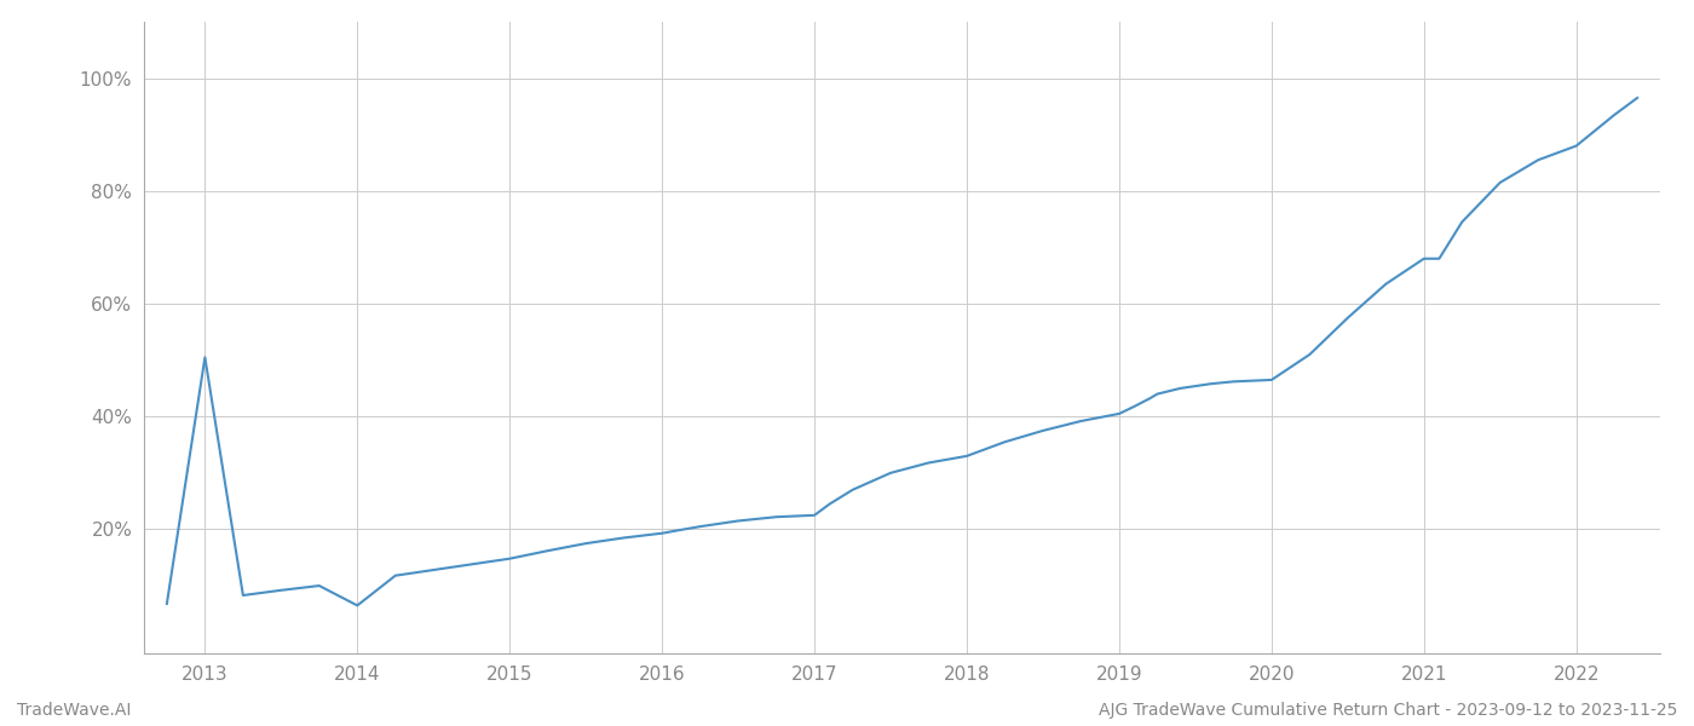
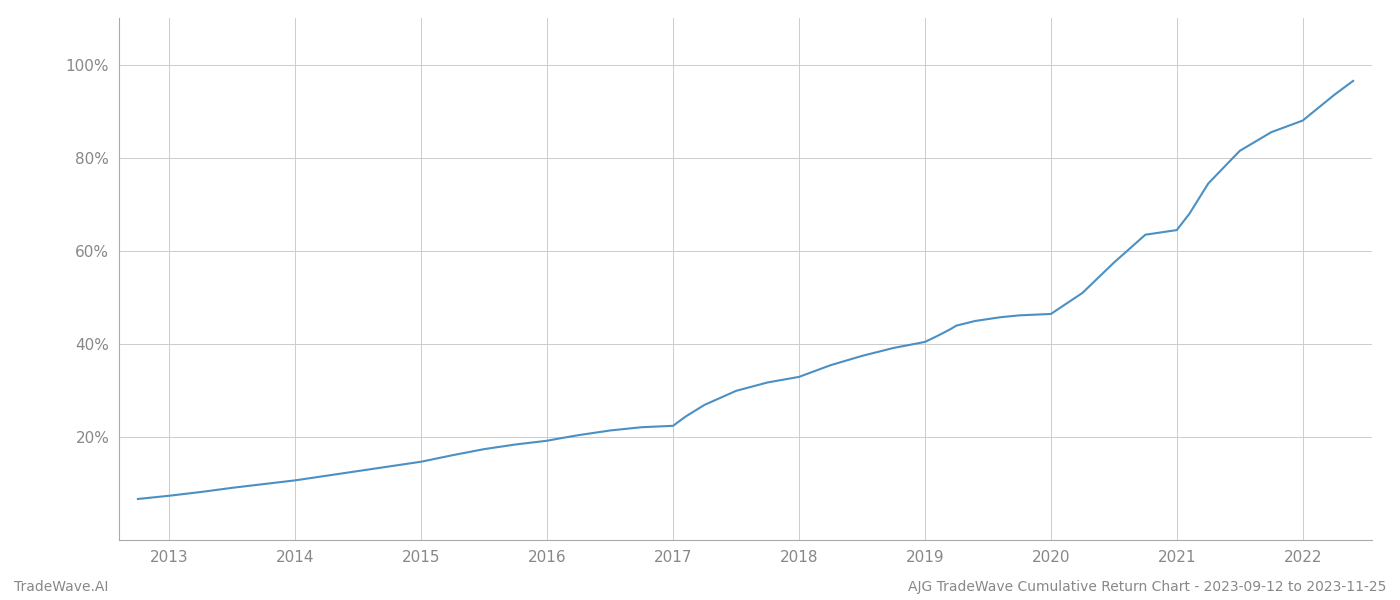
2013: 50.5% -> 7.5%
2014: 6.5% -> 10.8%
2021: 68.0% -> 64.5%
